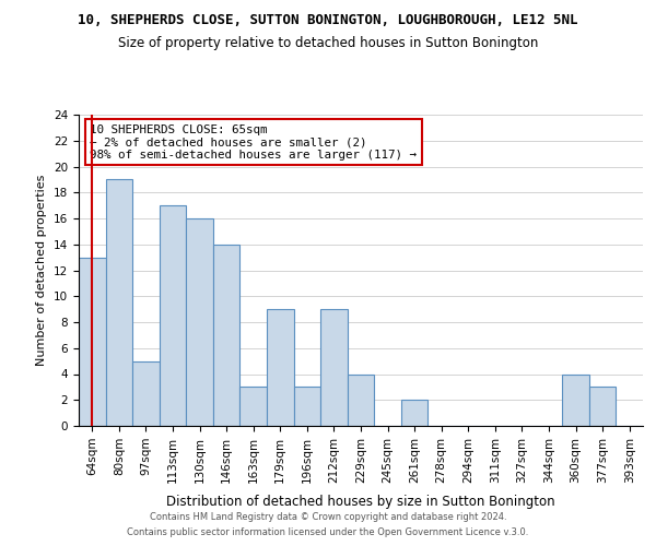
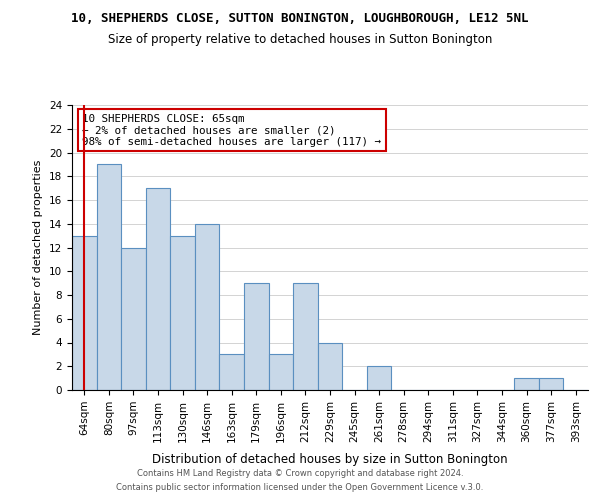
97sqm: 5 -> 12
130sqm: 16 -> 13
360sqm: 4 -> 1
377sqm: 3 -> 1
